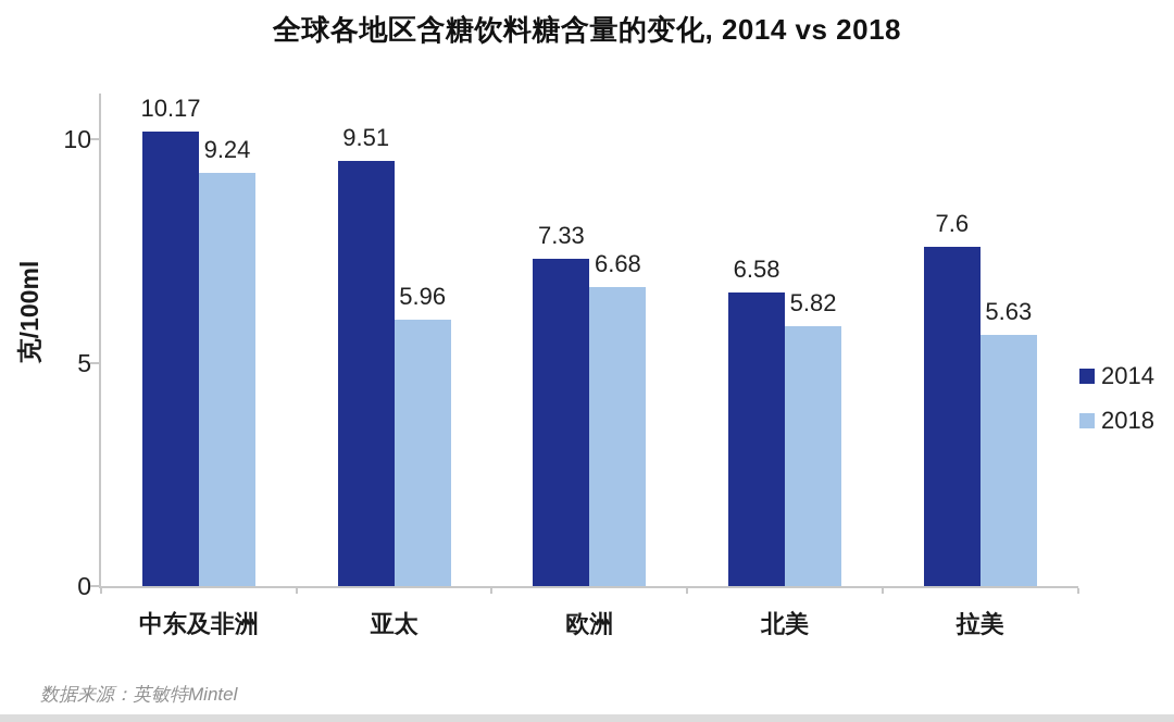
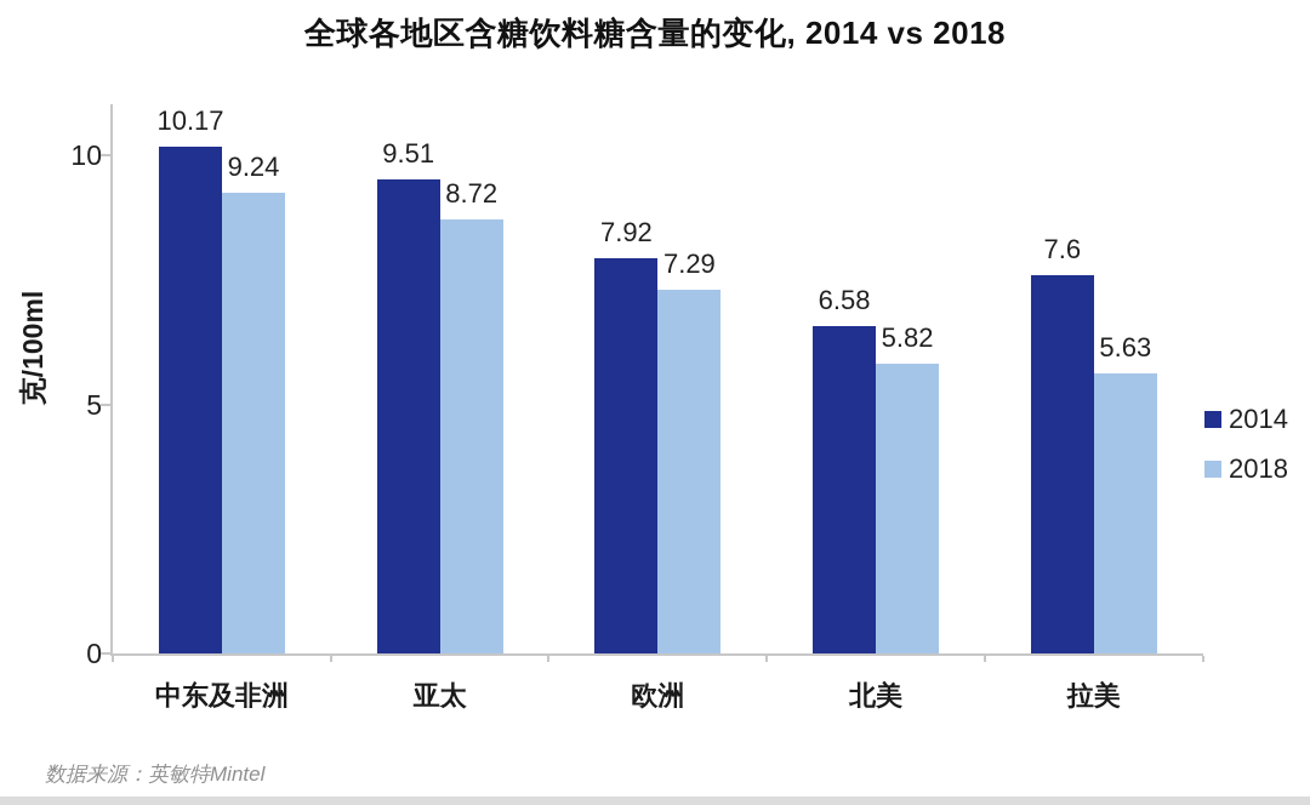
2018/亚太: 5.96 -> 8.72
2014/欧洲: 7.33 -> 7.92
2018/欧洲: 6.68 -> 7.29
